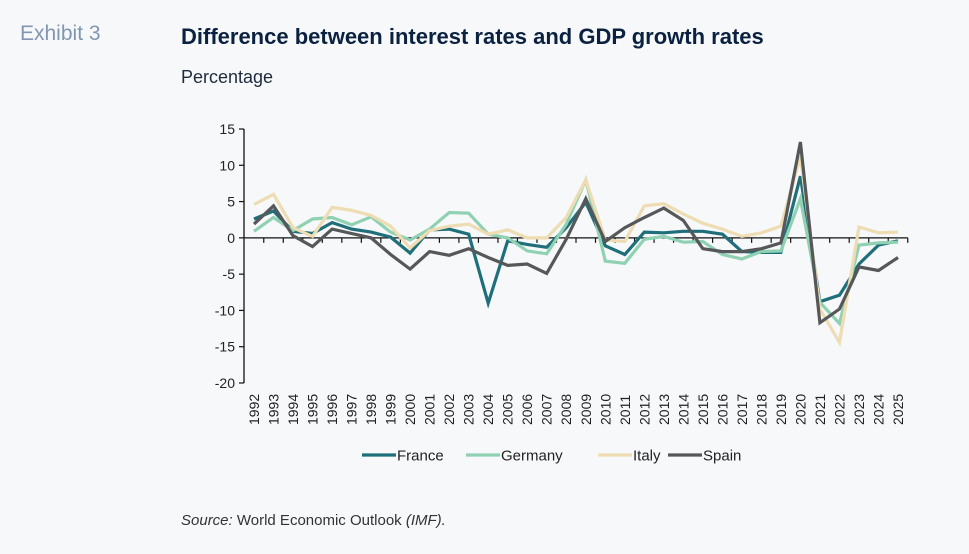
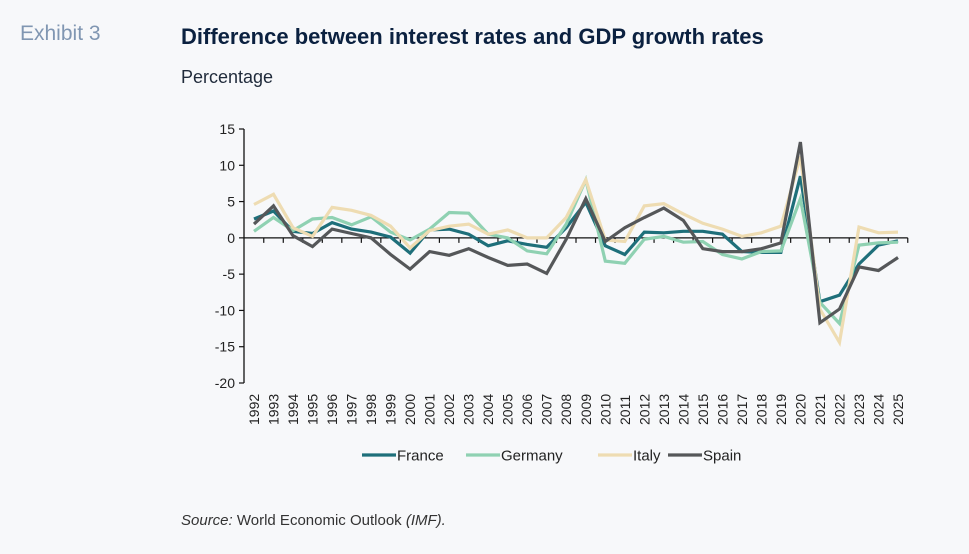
France/2004: -9 -> -1
